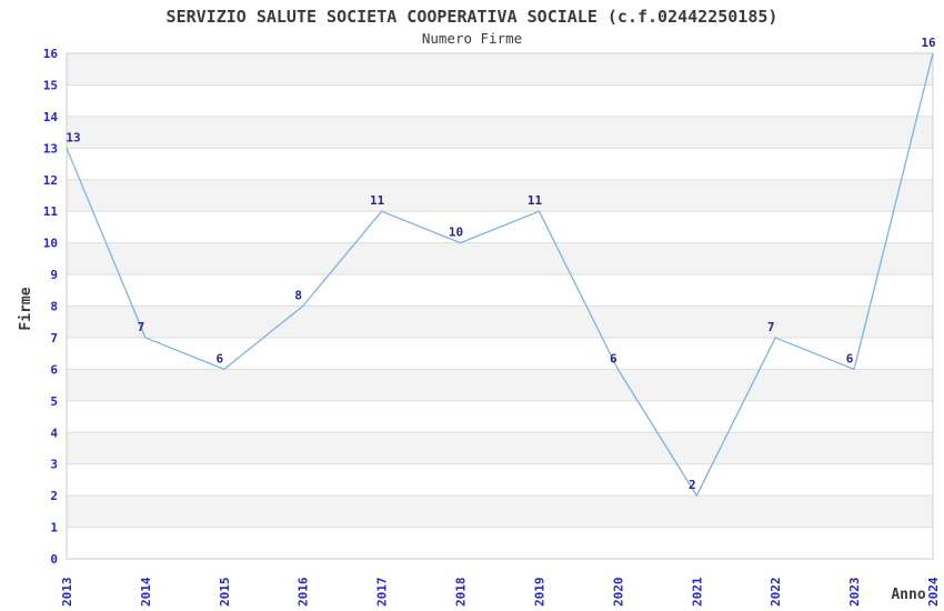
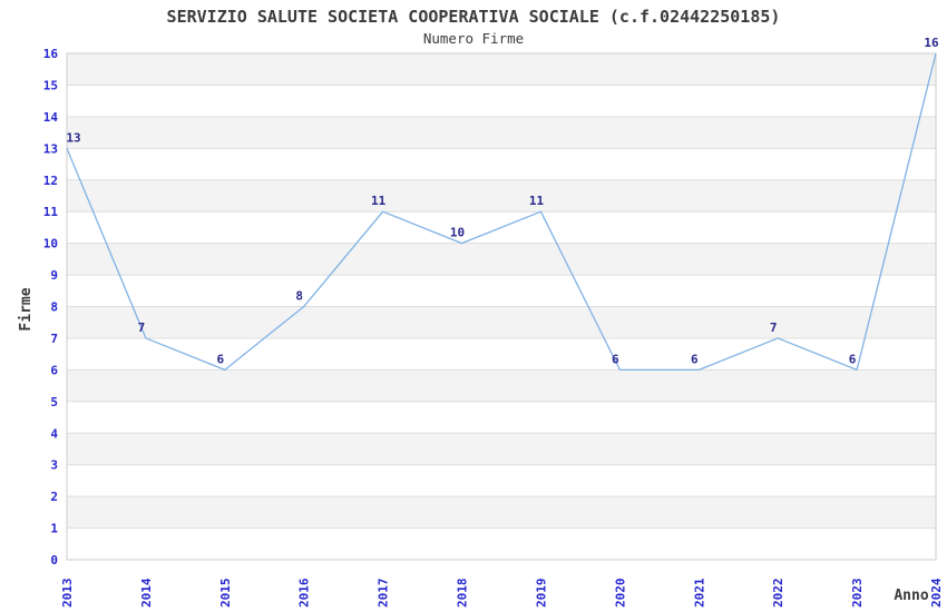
2021: 2 -> 6
